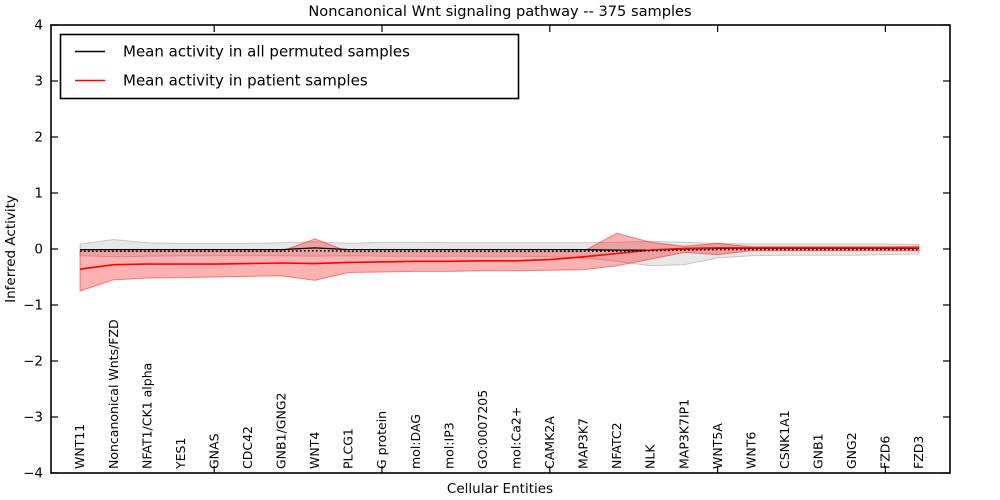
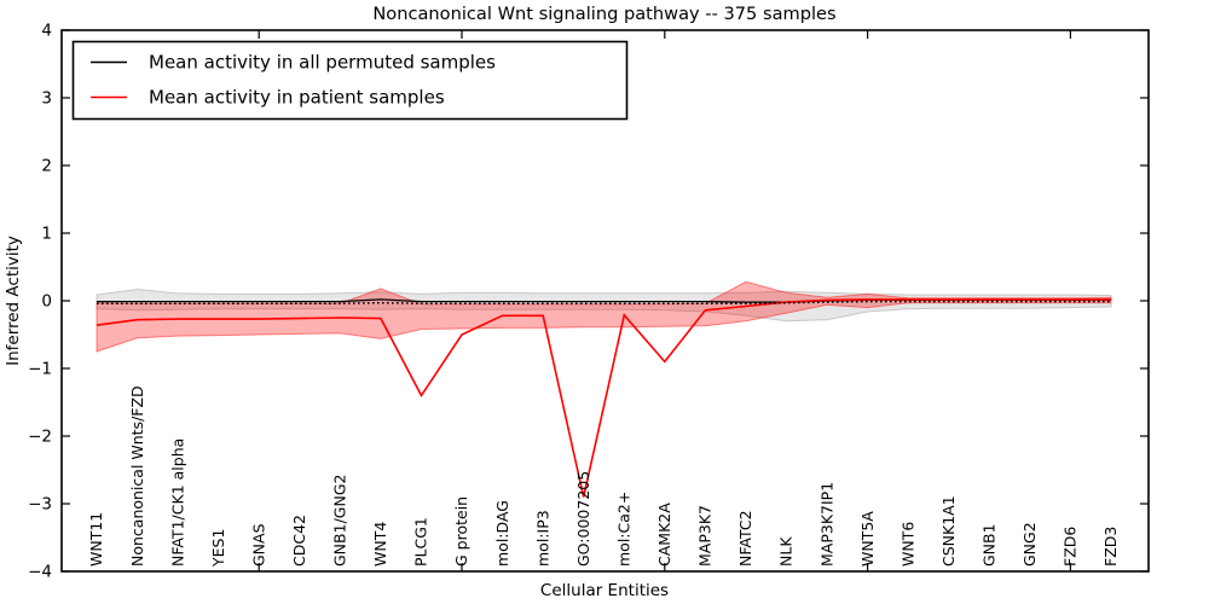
Mean activity in patient samples/PLCG1: -0.2 -> -1.4
Mean activity in patient samples/G protein: -0.2 -> -0.5
Mean activity in patient samples/GO:0007205: -0.2 -> -2.9
Mean activity in patient samples/CAMK2A: -0.2 -> -0.9
